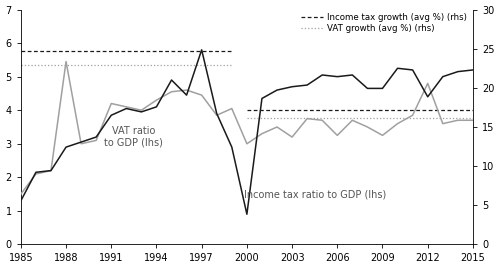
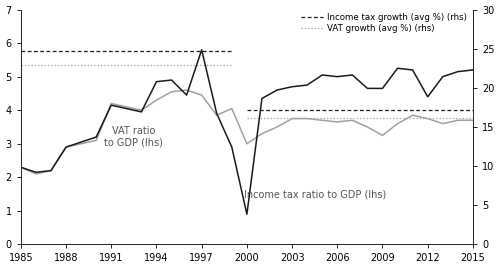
VAT growth (avg %) (rhs)/1985: 1.50 -> 2.30
Income tax growth (avg %) (rhs)/1985: 1.30 -> 2.30
VAT growth (avg %) (rhs)/1988: 5.45 -> 2.90
Income tax growth (avg %) (rhs)/1991: 3.85 -> 4.15
Income tax growth (avg %) (rhs)/1994: 4.10 -> 4.85
VAT growth (avg %) (rhs)/2003: 3.20 -> 3.75
VAT growth (avg %) (rhs)/2006: 3.25 -> 3.65
VAT growth (avg %) (rhs)/2012: 4.80 -> 3.75
